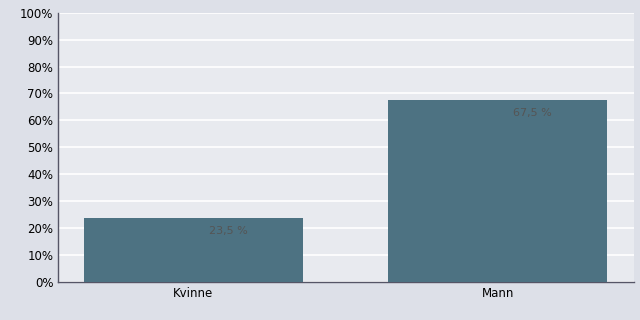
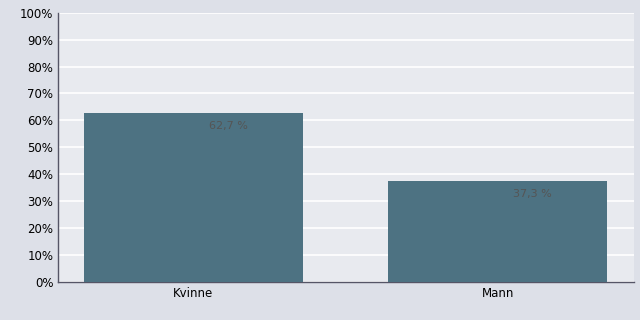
Kvinne: 23.5% -> 62.7%
Mann: 67.5% -> 37.3%
